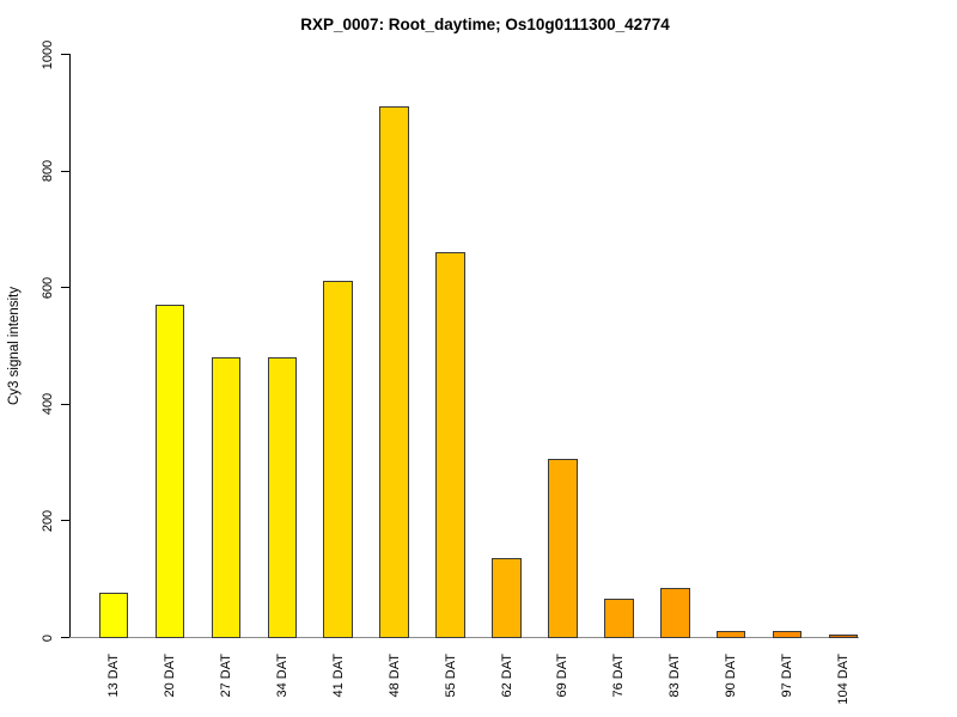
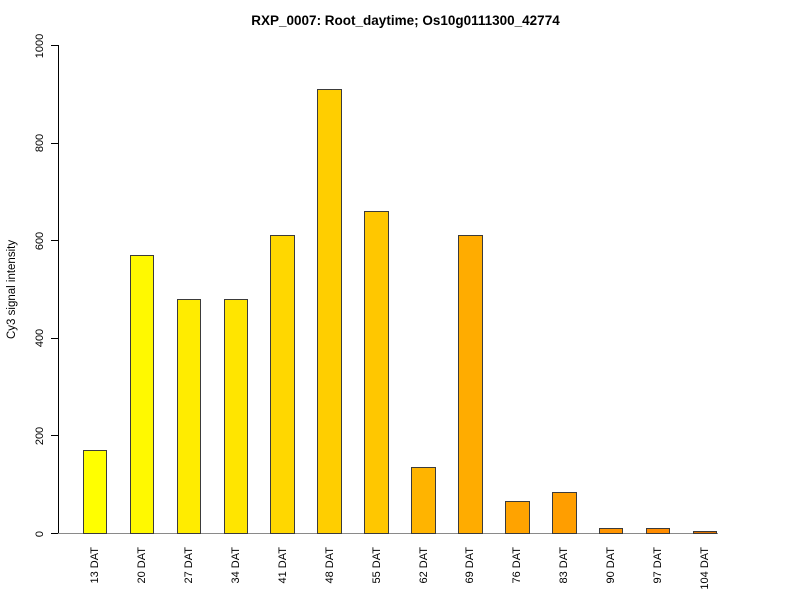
13 DAT: 80 -> 170
69 DAT: 300 -> 610
